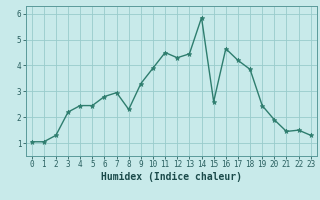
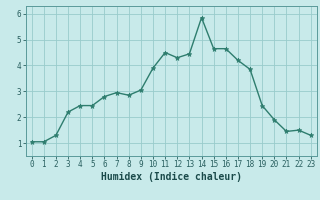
8: 2.30 -> 2.85
9: 3.30 -> 3.05
15: 2.60 -> 4.65
